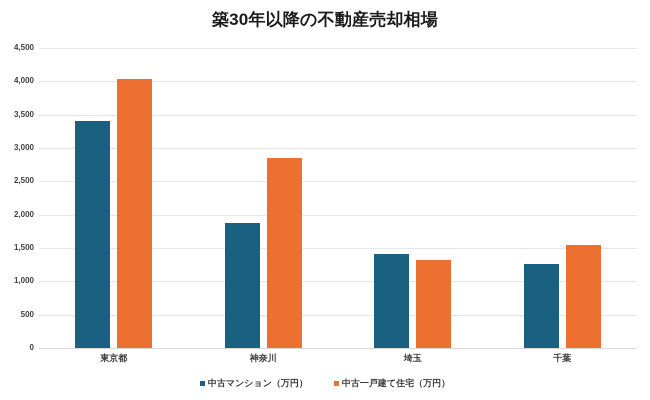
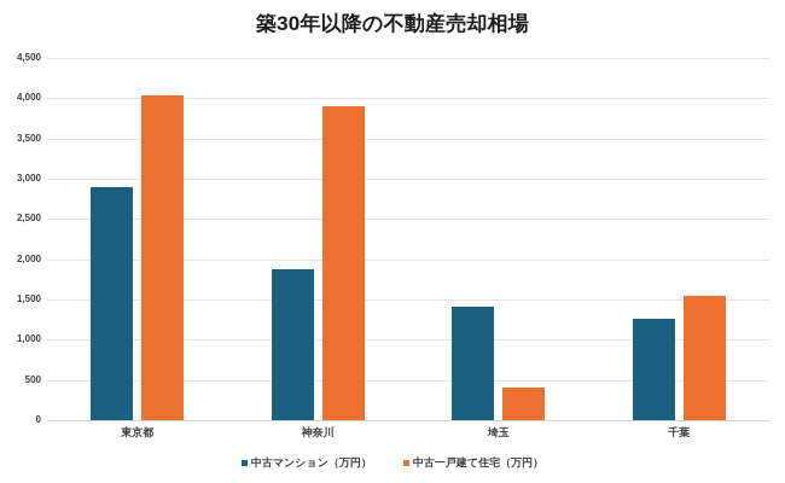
中古マンション（万円）/東京都: 3400 -> 2900
中古一戸建て住宅（万円）/神奈川: 2800 -> 3900
中古一戸建て住宅（万円）/埼玉: 1300 -> 400
